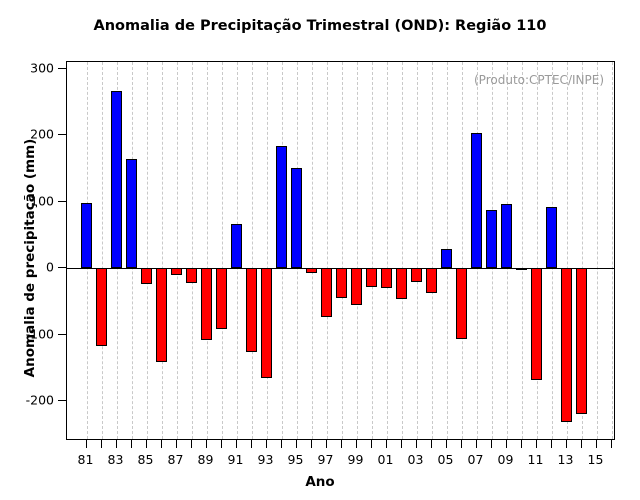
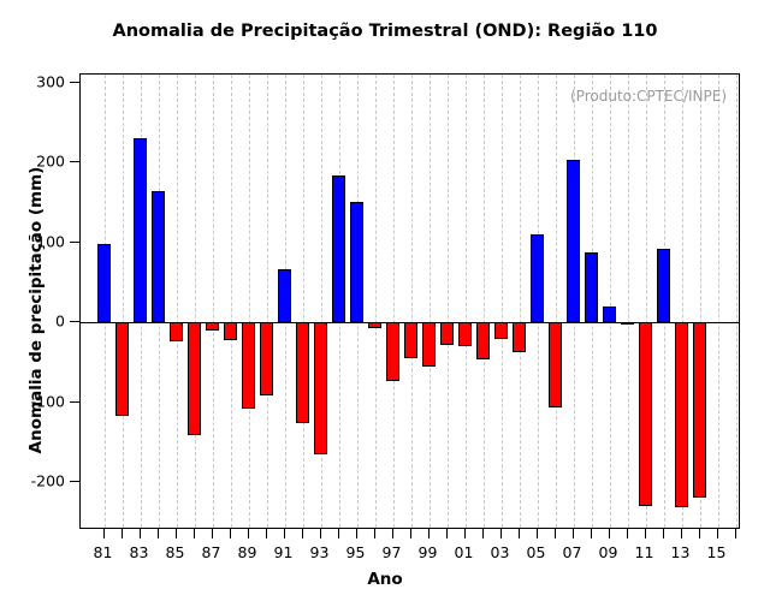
83: 270 -> 230
05: 30 -> 110
09: 100 -> 20
11: -170 -> -230
